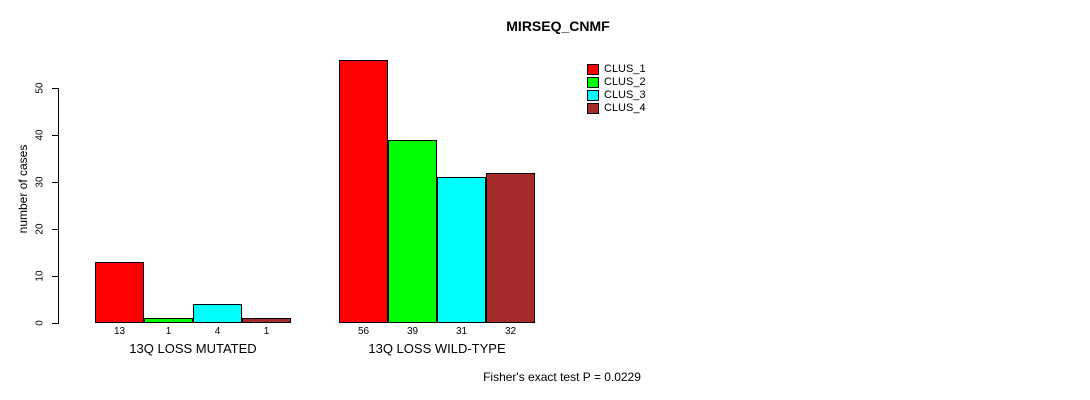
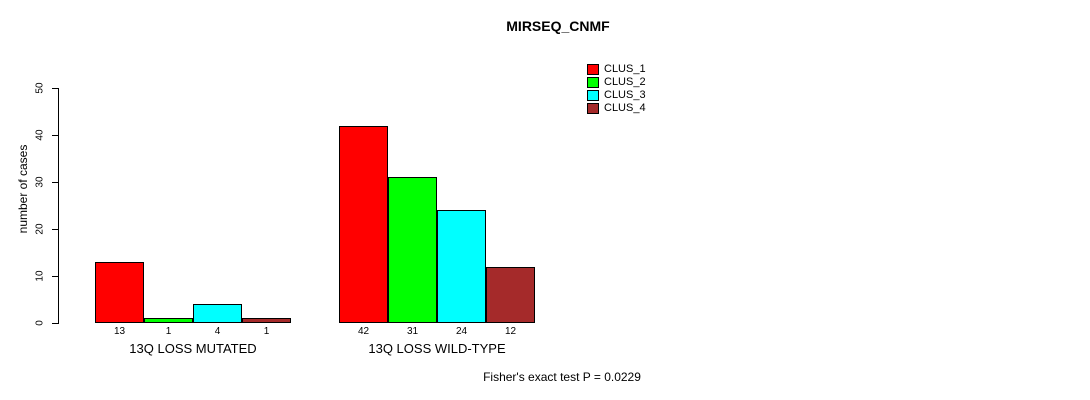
CLUS_1/13Q LOSS WILD-TYPE: 56 -> 42
CLUS_2/13Q LOSS WILD-TYPE: 39 -> 31
CLUS_3/13Q LOSS WILD-TYPE: 31 -> 24
CLUS_4/13Q LOSS WILD-TYPE: 32 -> 12
